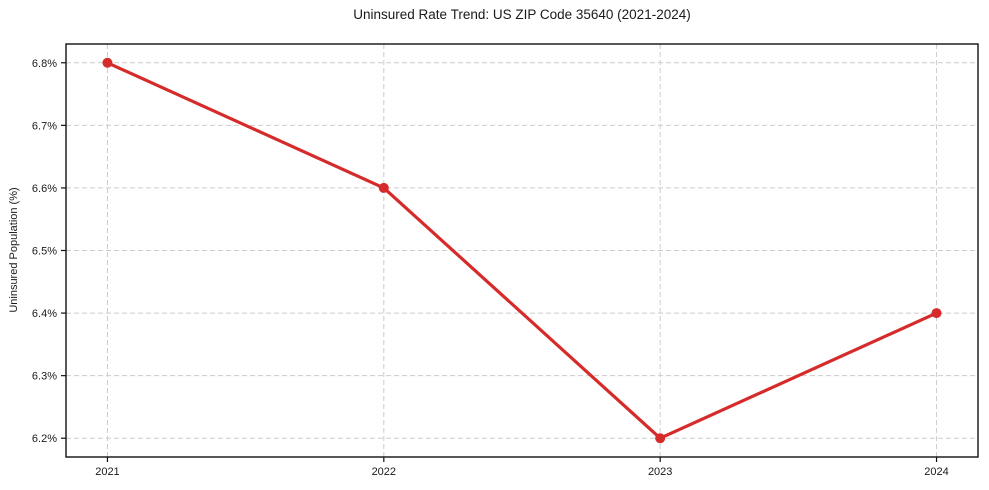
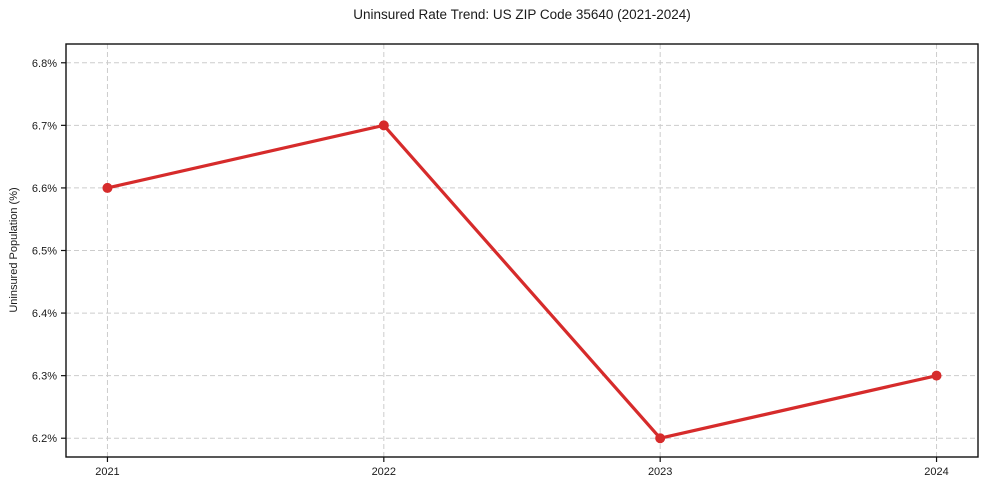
2021: 6.8% -> 6.6%
2022: 6.6% -> 6.7%
2024: 6.4% -> 6.3%
